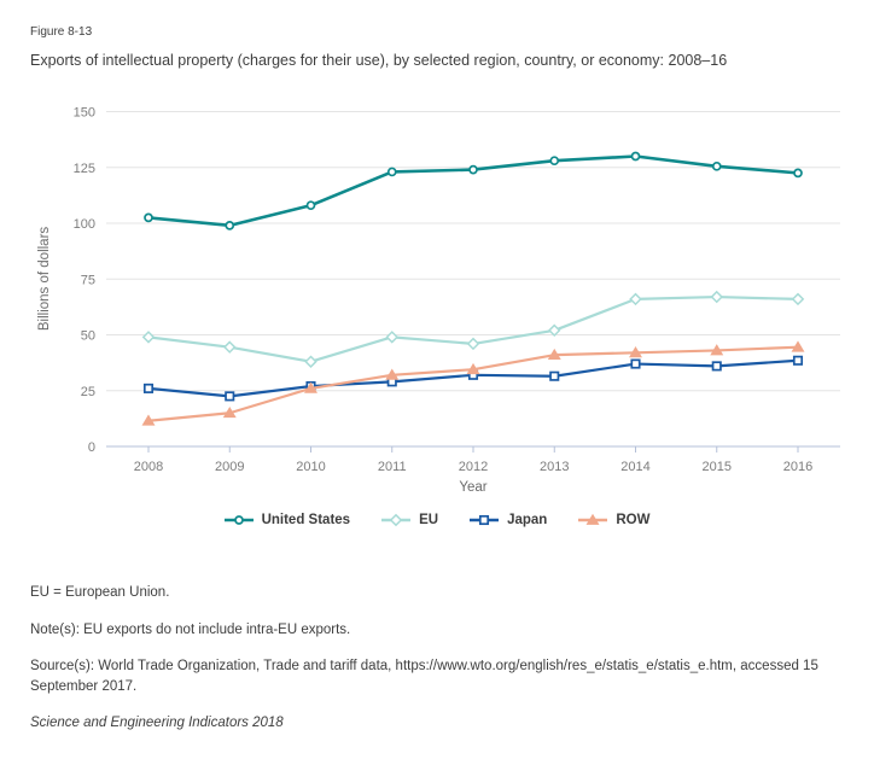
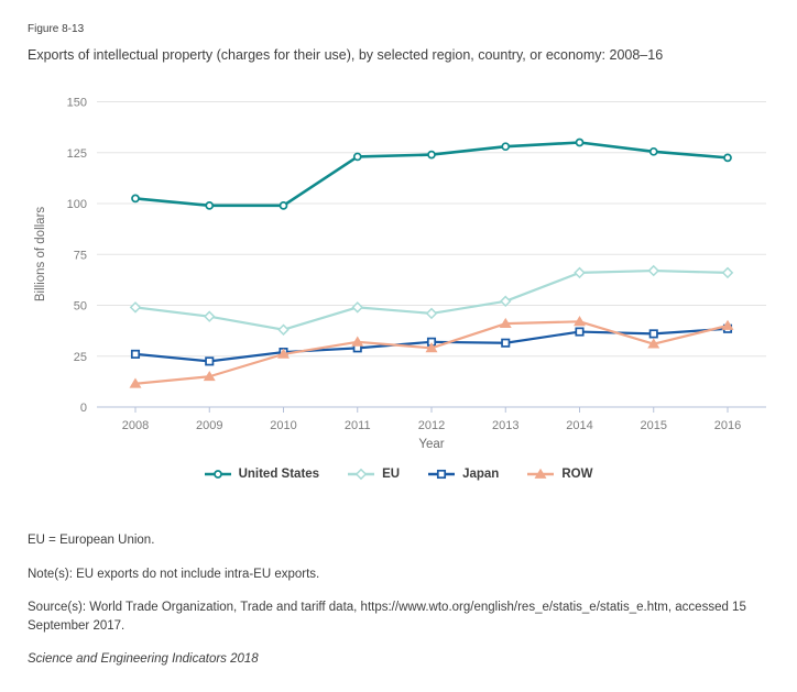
United States/2010: 108 -> 99
ROW/2012: 34 -> 29
ROW/2015: 43 -> 31
ROW/2016: 44 -> 40
